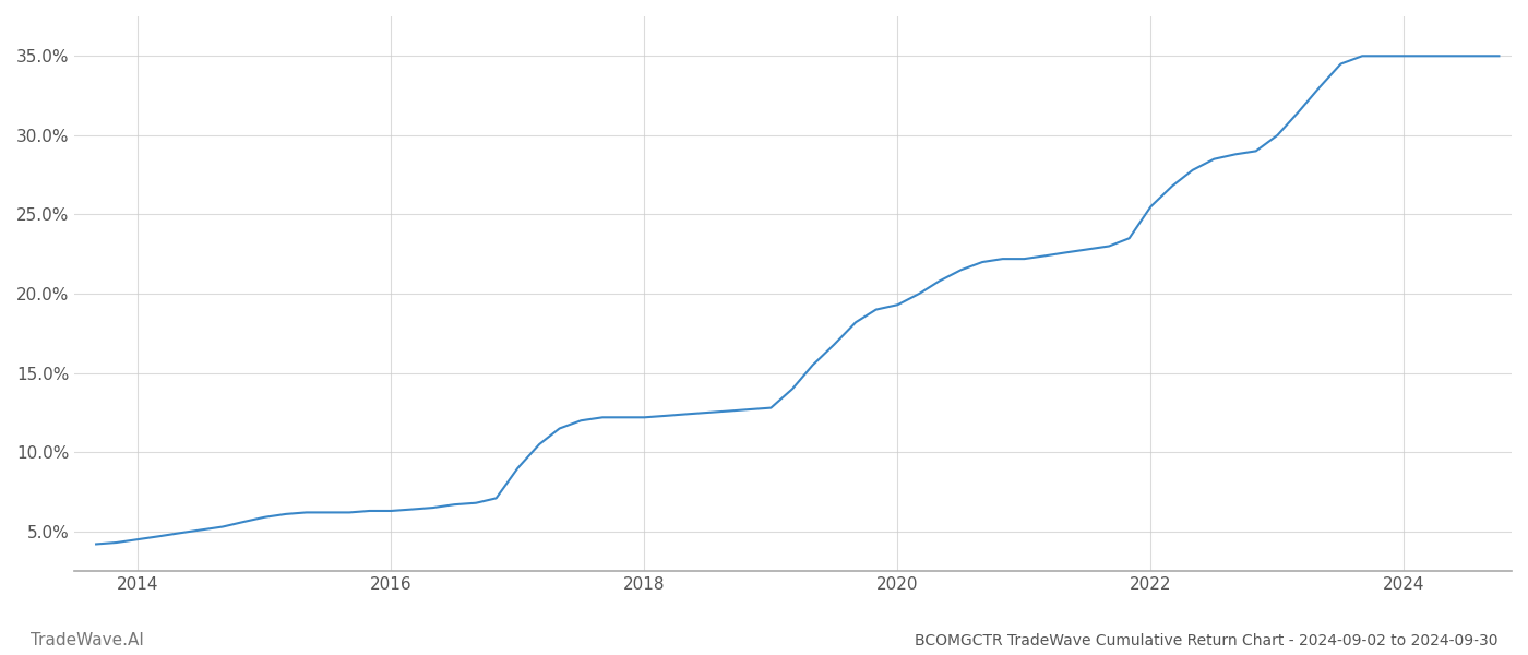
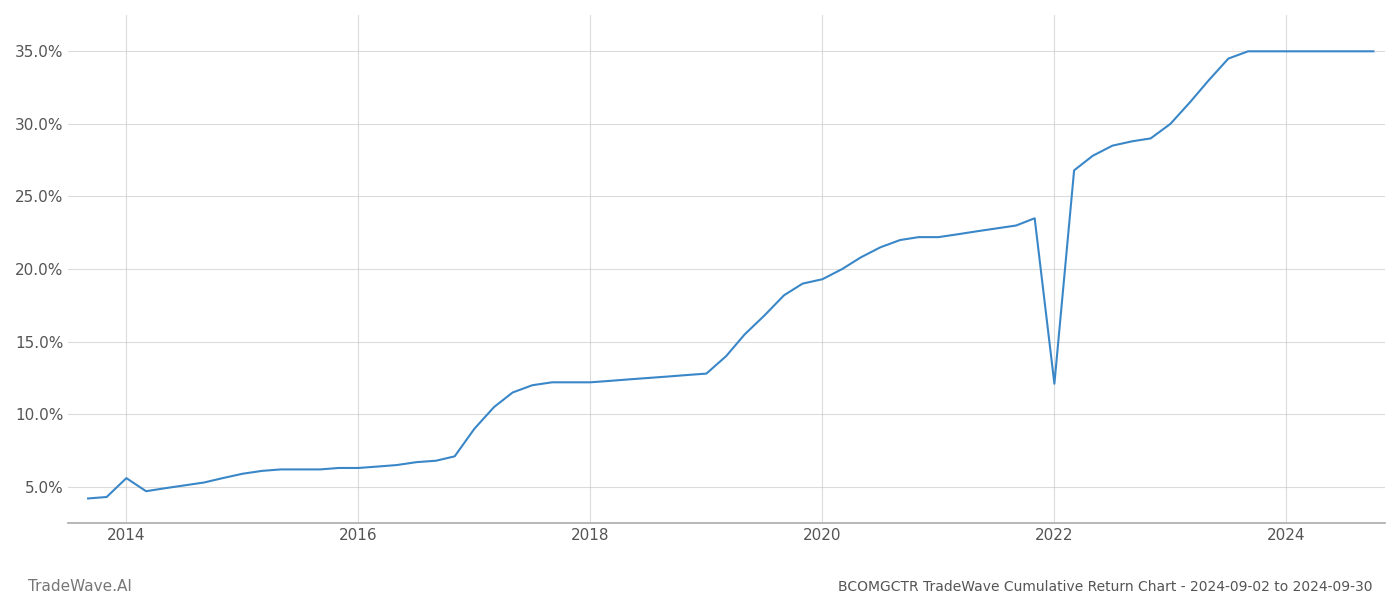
2014: 4.5% -> 5.6%
2022: 25.5% -> 12.1%
